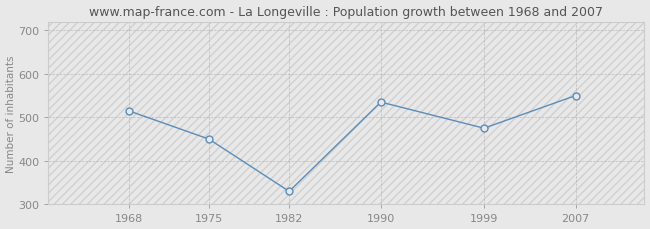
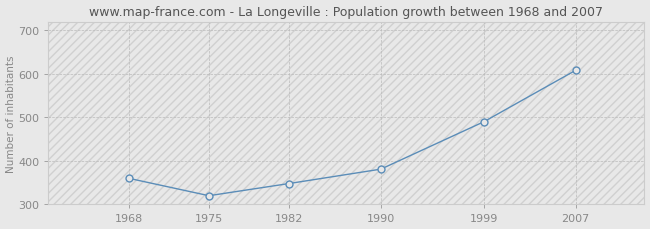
1968: 515 -> 360
1975: 450 -> 320
1982: 330 -> 348
1990: 535 -> 381
1999: 475 -> 490
2007: 550 -> 608
